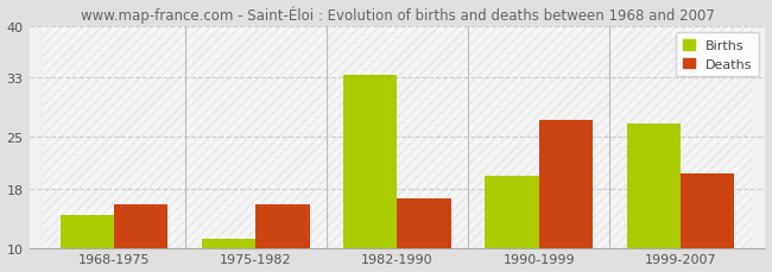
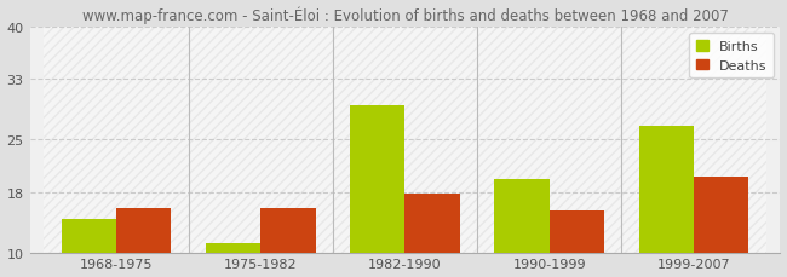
Births/1982-1990: 33.4 -> 29.5
Deaths/1982-1990: 16.6 -> 17.8
Deaths/1990-1999: 27.2 -> 15.5
